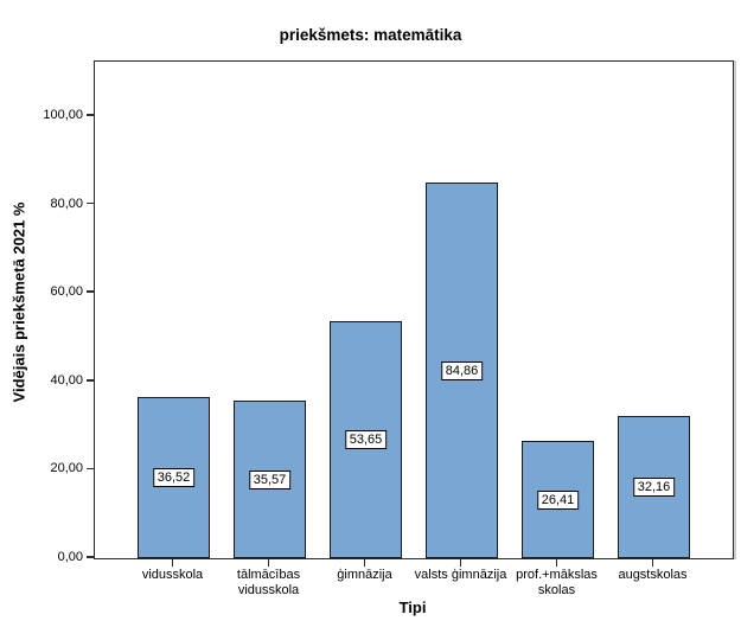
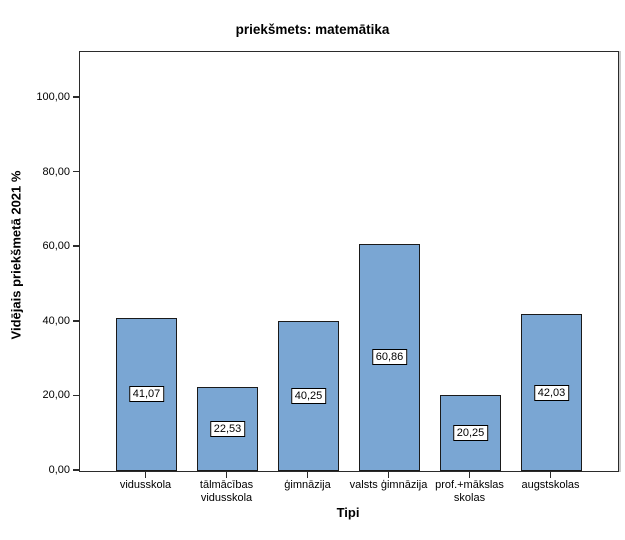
vidusskola: 36,52 -> 41,07
tālmācības vidusskola: 35,57 -> 22,53
ģimnāzija: 53,65 -> 40,25
valsts ģimnāzija: 84,86 -> 60,86
prof.+mākslas skolas: 26,41 -> 20,25
augstskolas: 32,16 -> 42,03
